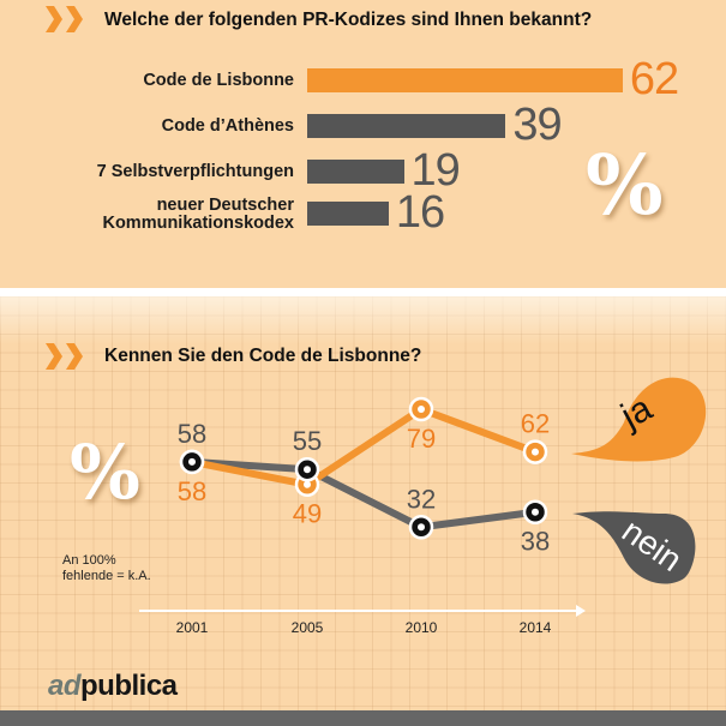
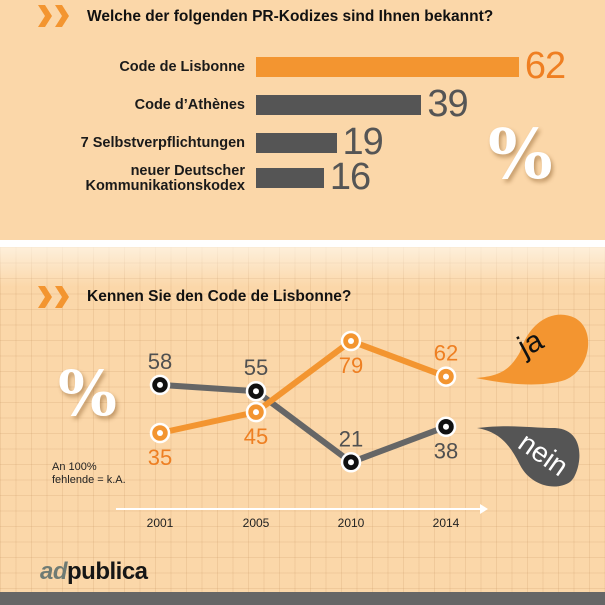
Kennen Sie den Code de Lisbonne?/ja/2001: 58 -> 35
Kennen Sie den Code de Lisbonne?/ja/2005: 49 -> 45
Kennen Sie den Code de Lisbonne?/nein/2010: 32 -> 21
